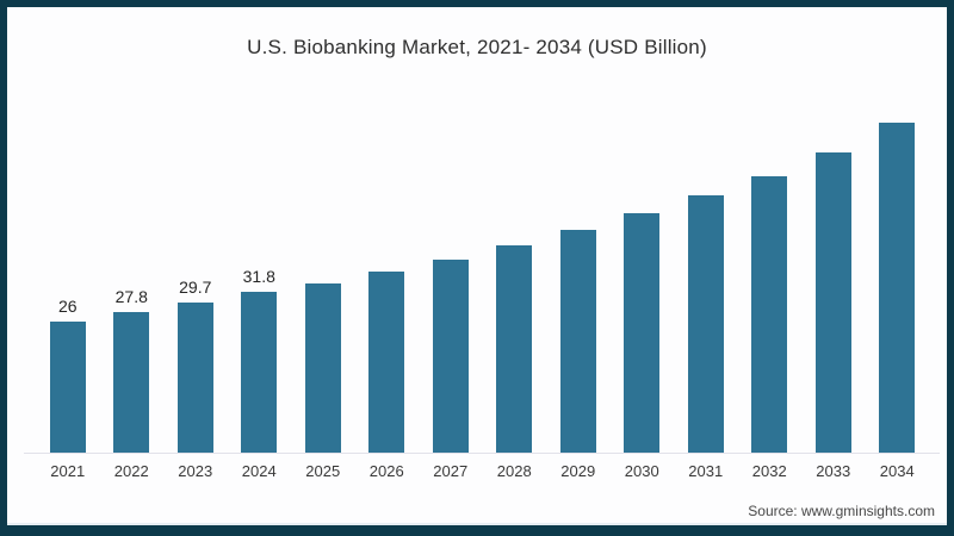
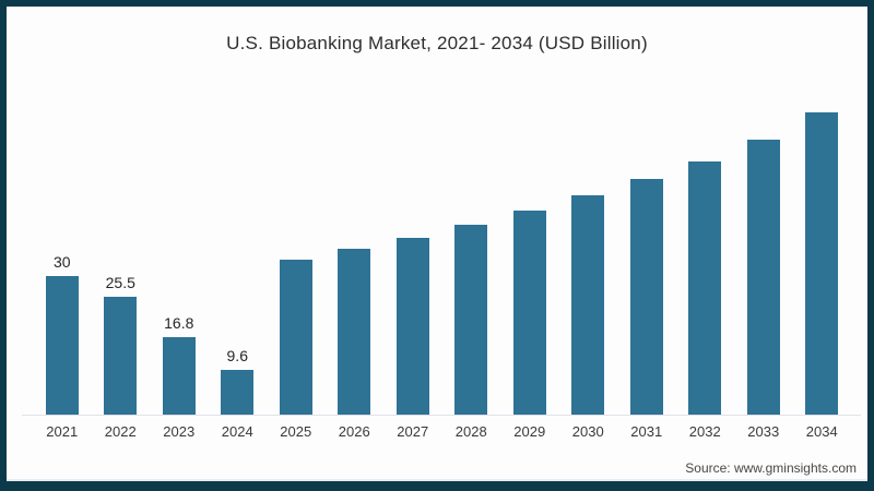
2021: 26 -> 30
2022: 27.8 -> 25.5
2023: 29.7 -> 16.8
2024: 31.8 -> 9.6
